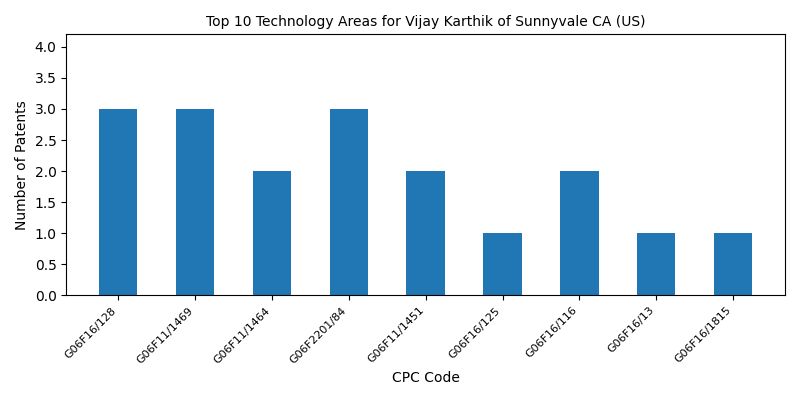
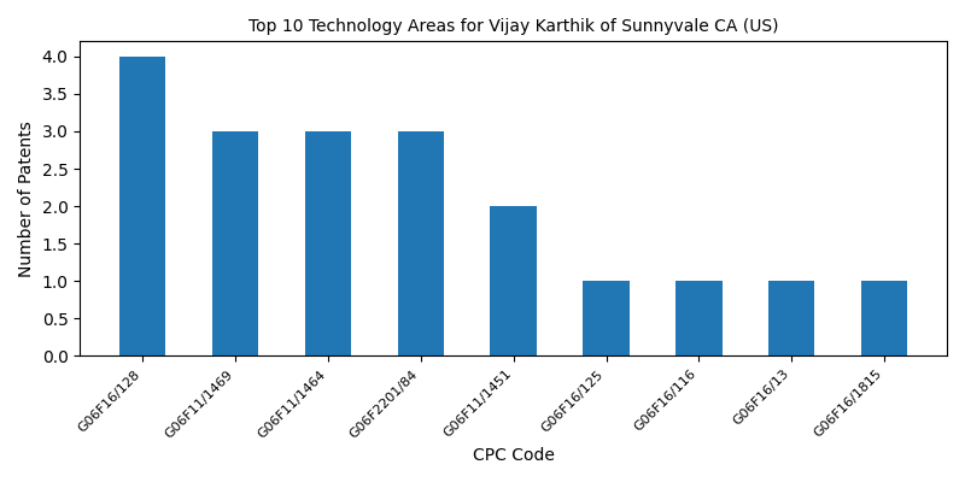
G06F16/128: 3 -> 4
G06F11/1464: 2 -> 3
G06F16/116: 2 -> 1
